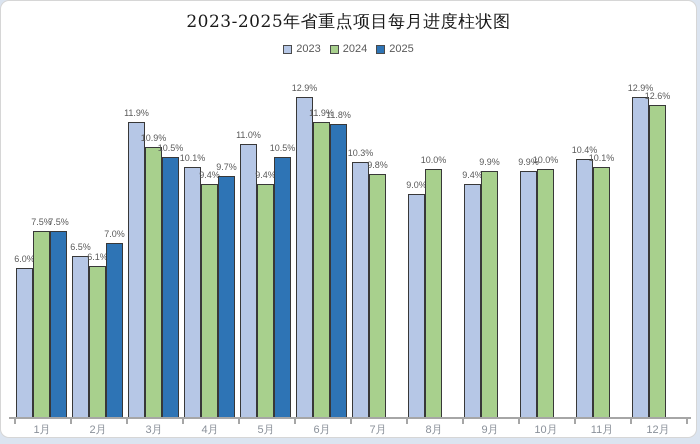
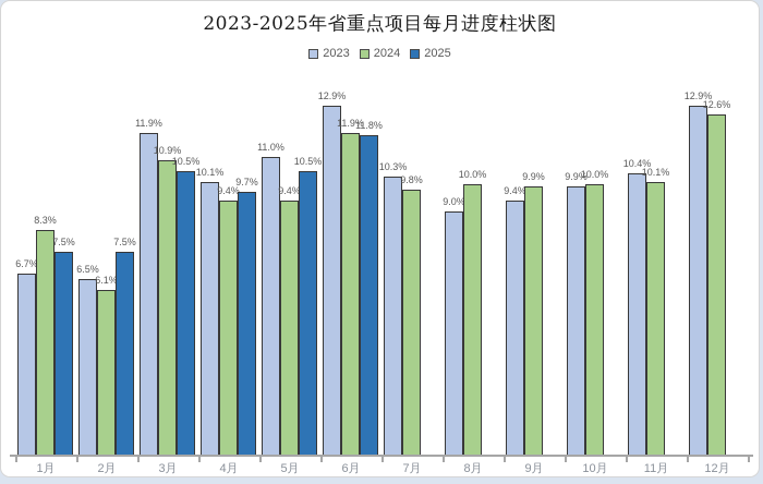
2023/1月: 6.0% -> 6.7%
2024/1月: 7.5% -> 8.3%
2025/2月: 7.0% -> 7.5%
